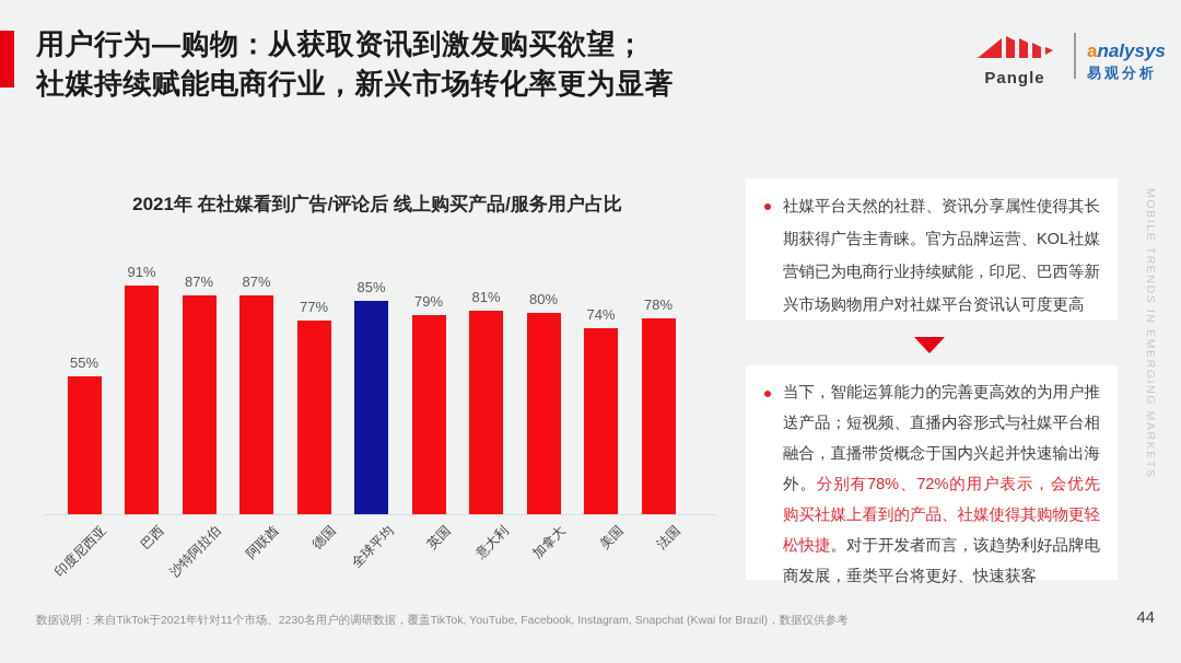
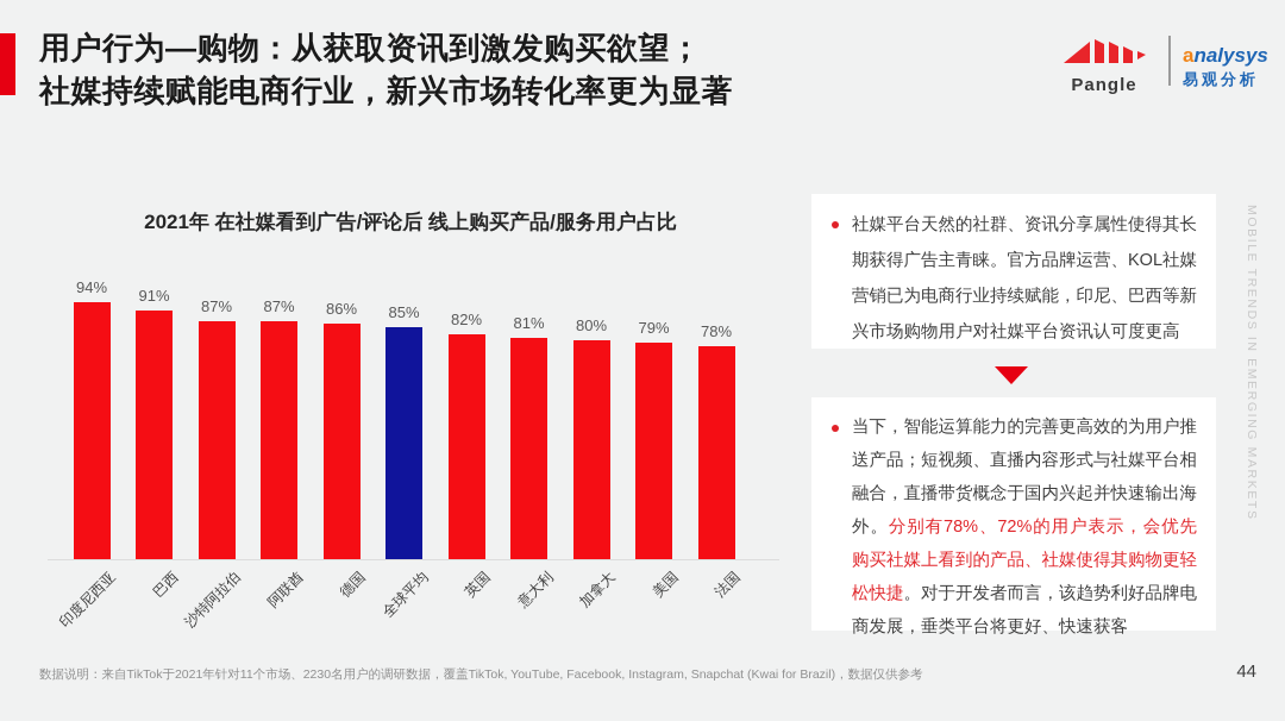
印度尼西亚: 55% -> 94%
德国: 77% -> 86%
英国: 79% -> 82%
美国: 74% -> 79%
